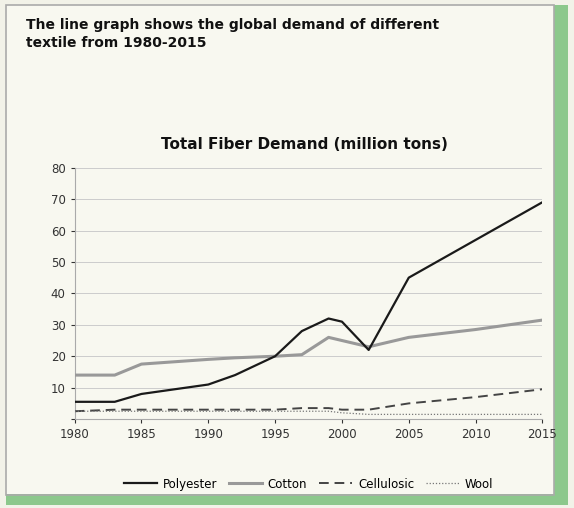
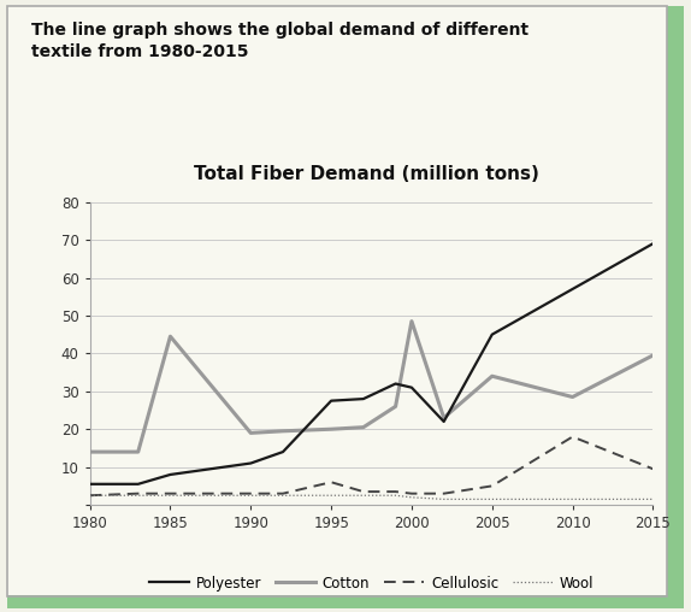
Cotton/1985: 17.5 -> 44.5
Polyester/1995: 20.0 -> 27.5
Cellulosic/1995: 3.0 -> 6.0
Cotton/2000: 25.0 -> 48.5
Cotton/2005: 26.0 -> 34.0
Cellulosic/2010: 7.0 -> 18.0
Cotton/2015: 31.5 -> 39.5
